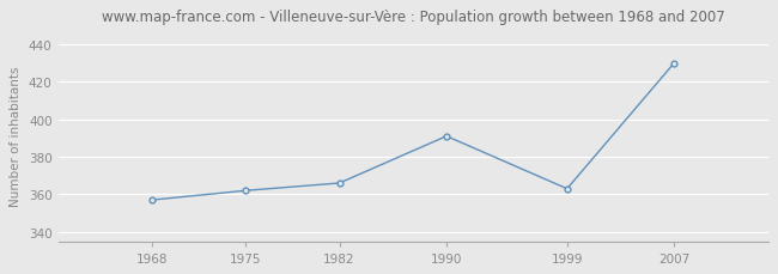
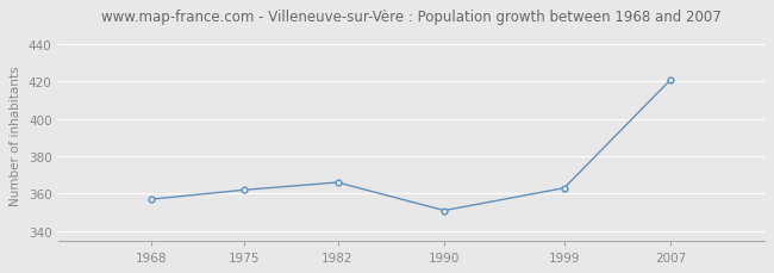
1990: 391 -> 351
2007: 430 -> 421
